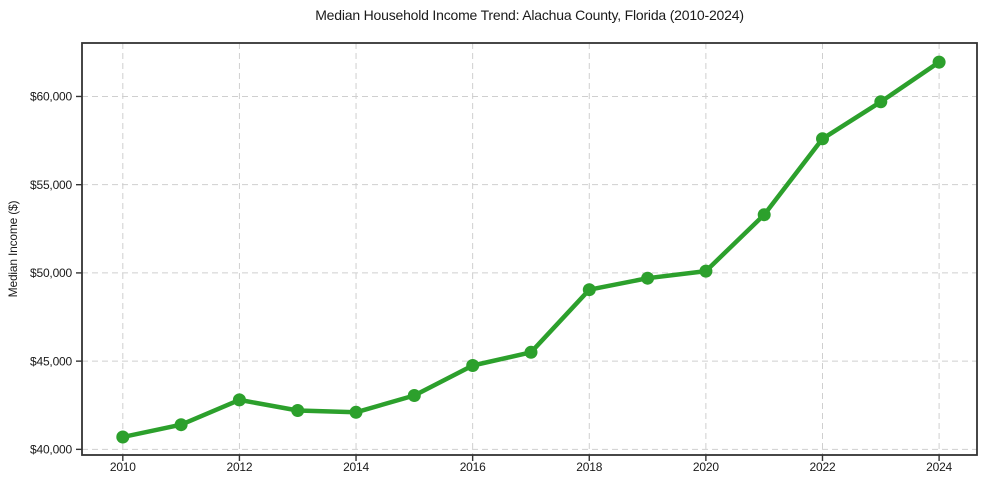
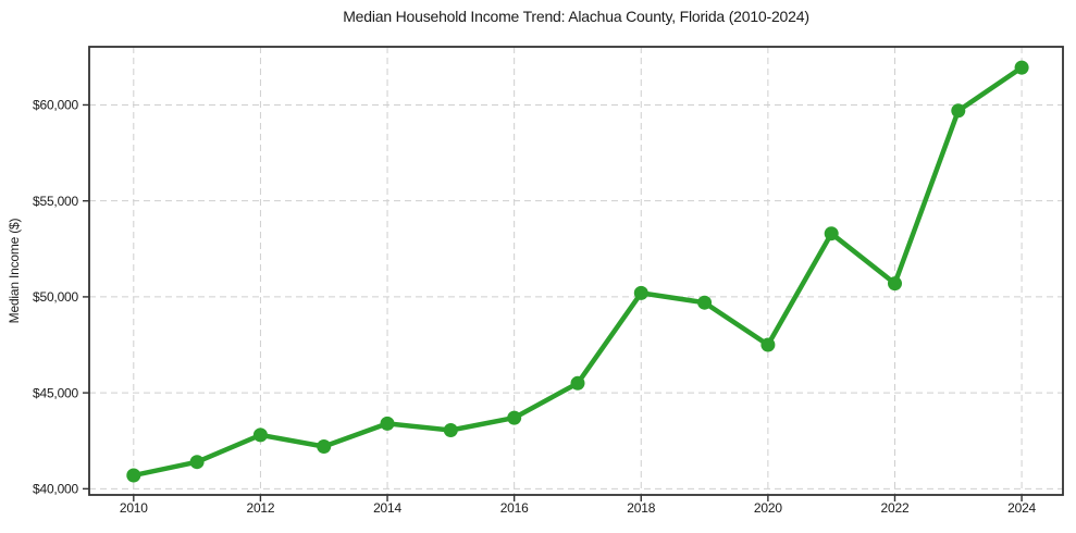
2014: $42100 -> $43400
2016: $44800 -> $43700
2018: $49000 -> $50200
2020: $50100 -> $47500
2022: $57600 -> $50700
